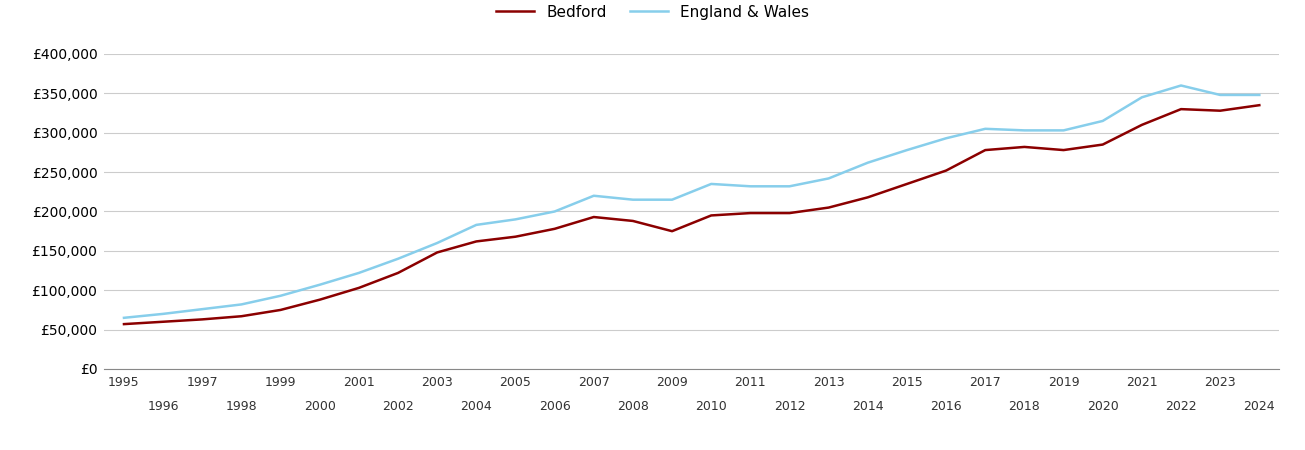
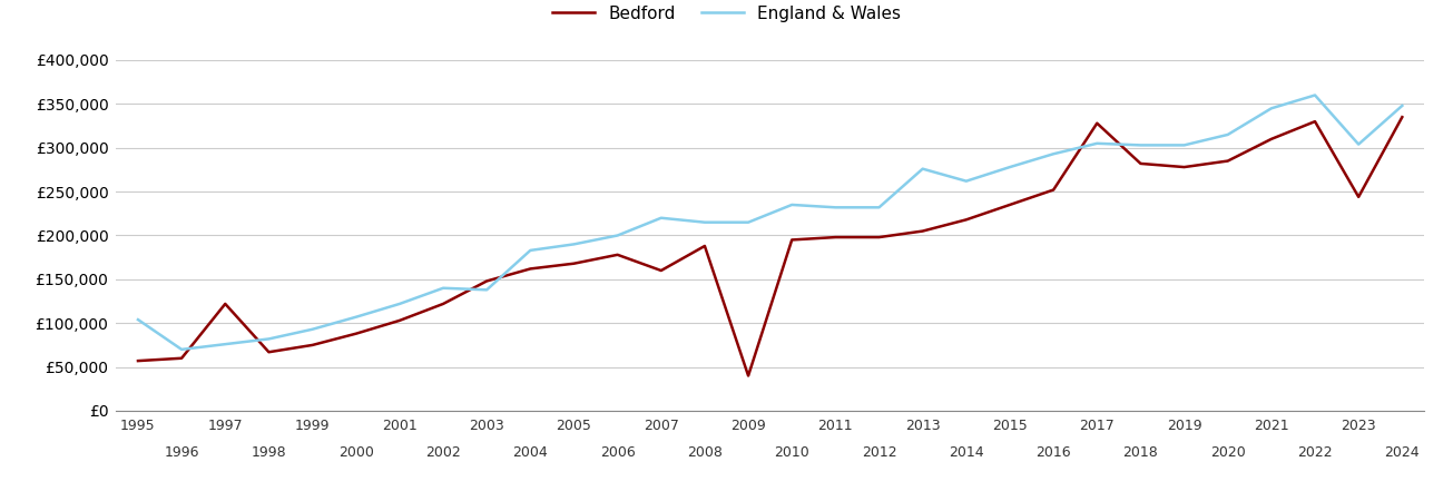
England & Wales/1995: £65,000 -> £104,000
Bedford/1997: £63,000 -> £122,000
England & Wales/2003: £160,000 -> £138,000
Bedford/2007: £193,000 -> £160,000
Bedford/2009: £175,000 -> £40,000
England & Wales/2013: £242,000 -> £276,000
Bedford/2017: £278,000 -> £328,000
Bedford/2023: £328,000 -> £244,000
England & Wales/2023: £348,000 -> £304,000
